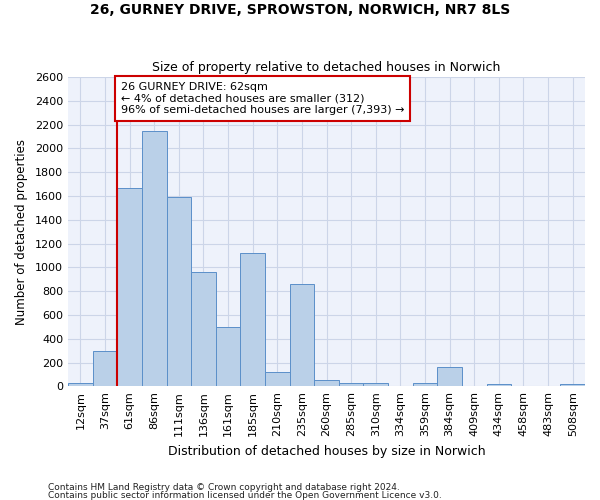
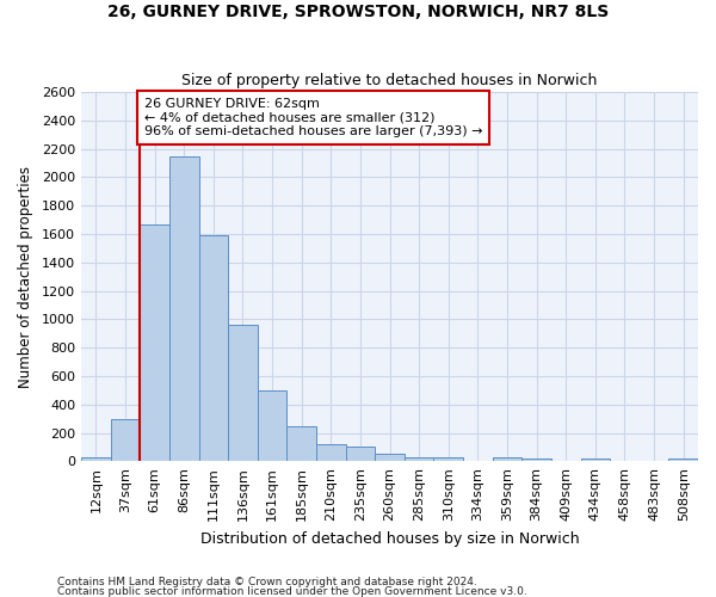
185sqm: 1120 -> 250
235sqm: 860 -> 100
384sqm: 160 -> 20
